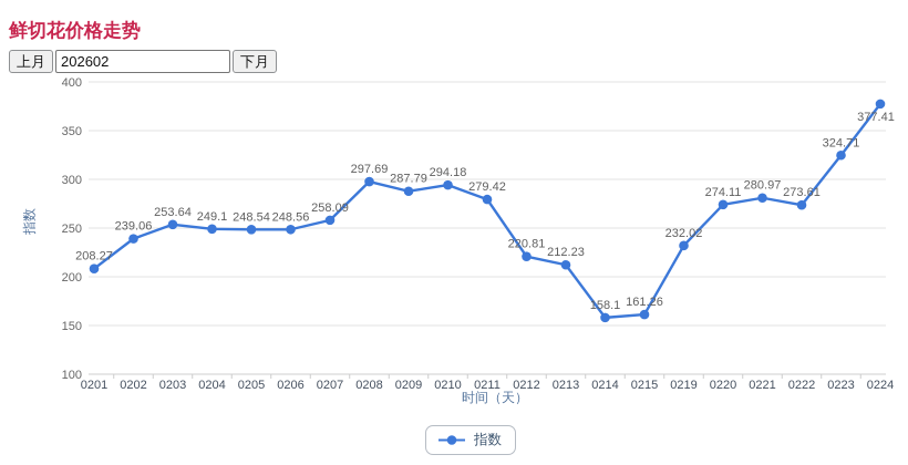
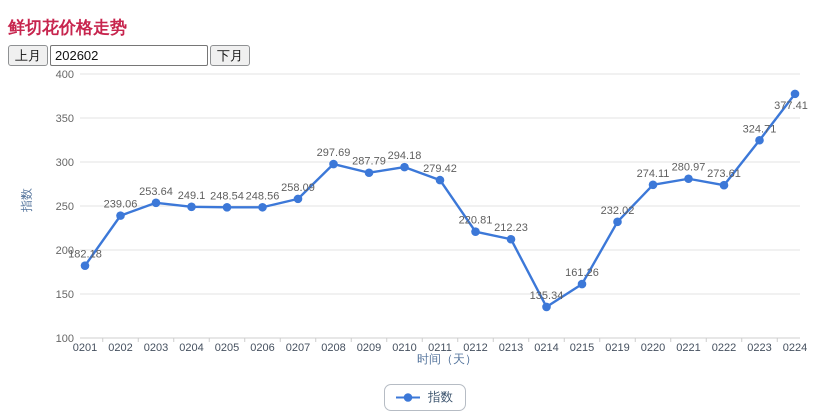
0201: 208.27 -> 182.18
0214: 158.1 -> 135.34
